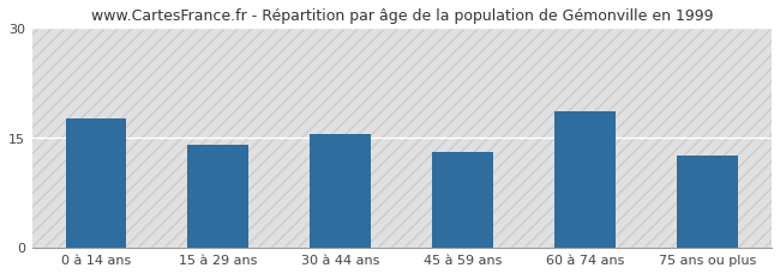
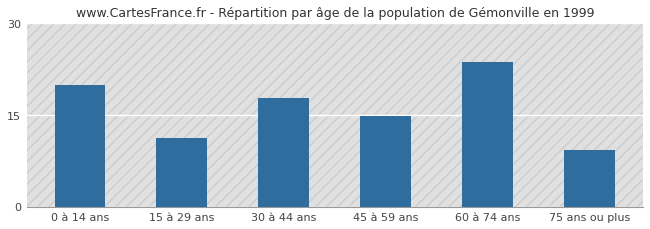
0 à 14 ans: 17.5 -> 19.8
15 à 29 ans: 14.0 -> 11.2
30 à 44 ans: 15.5 -> 17.8
45 à 59 ans: 13.0 -> 14.8
60 à 74 ans: 18.5 -> 23.6
75 ans ou plus: 12.5 -> 9.2
